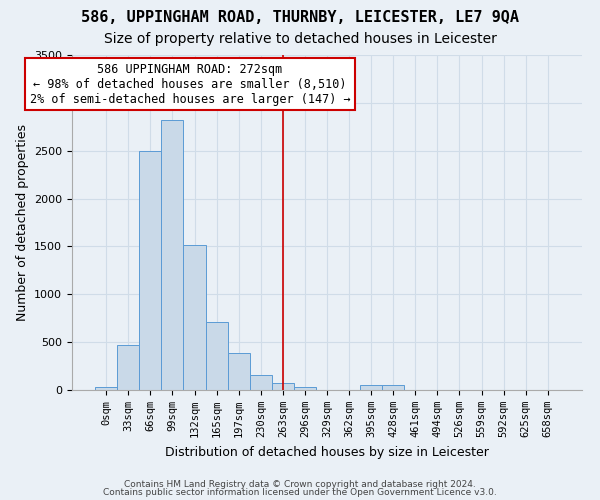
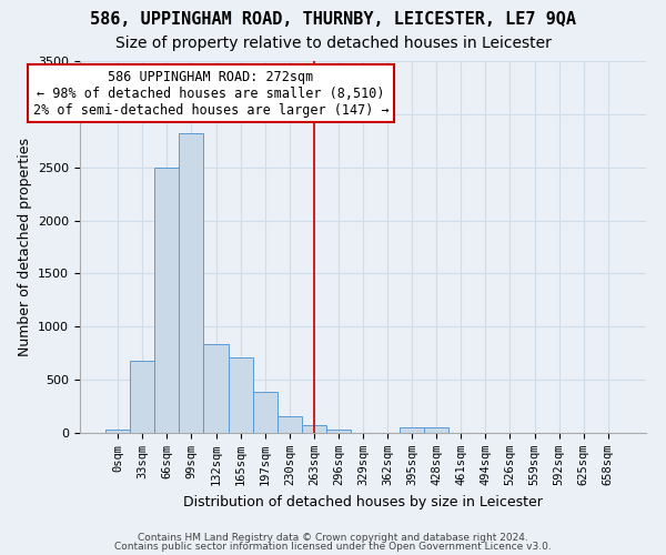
33sqm: 470 -> 680
132sqm: 1510 -> 840
